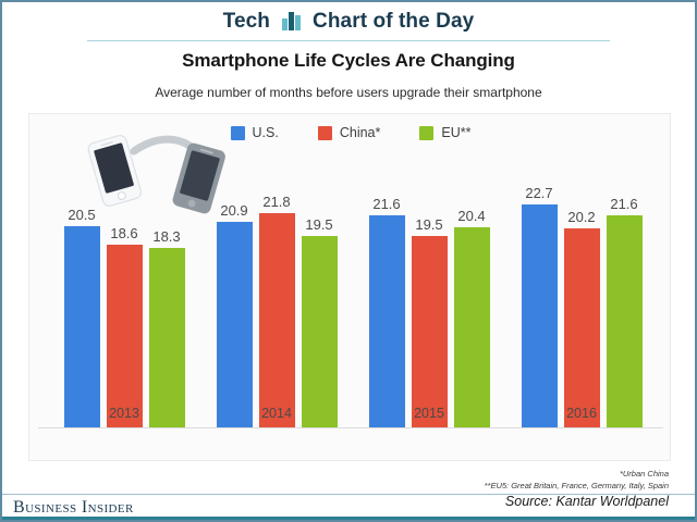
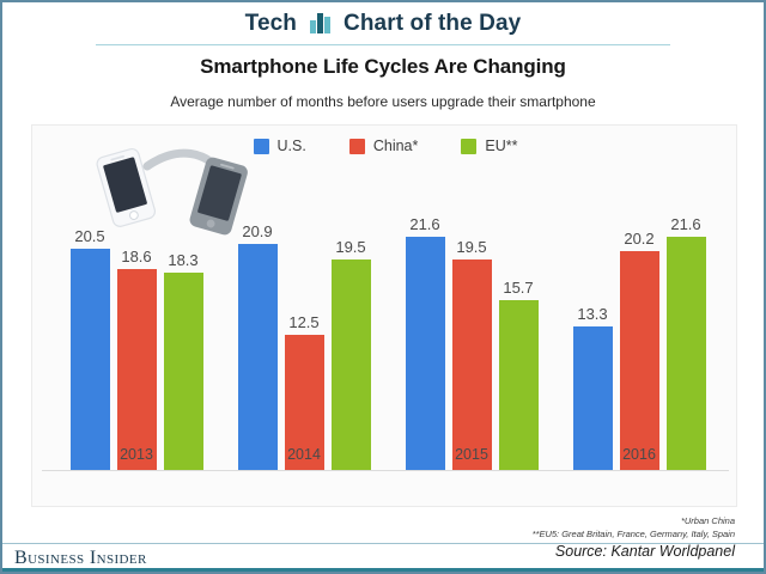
China*/2014: 21.8 -> 12.5
EU**/2015: 20.4 -> 15.7
U.S./2016: 22.7 -> 13.3
